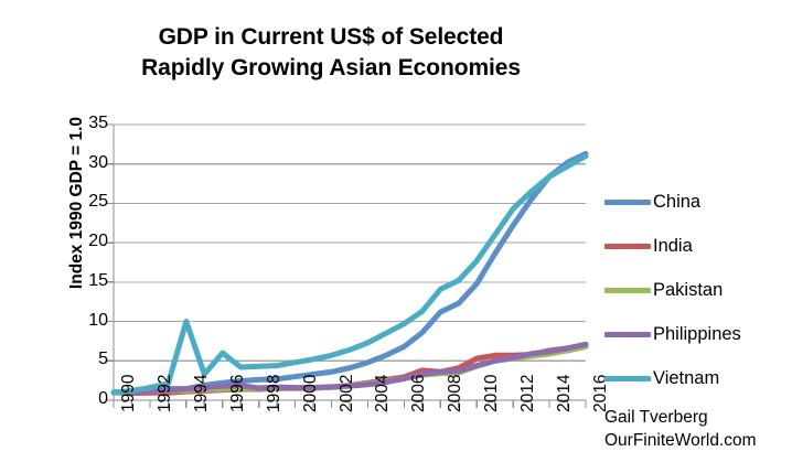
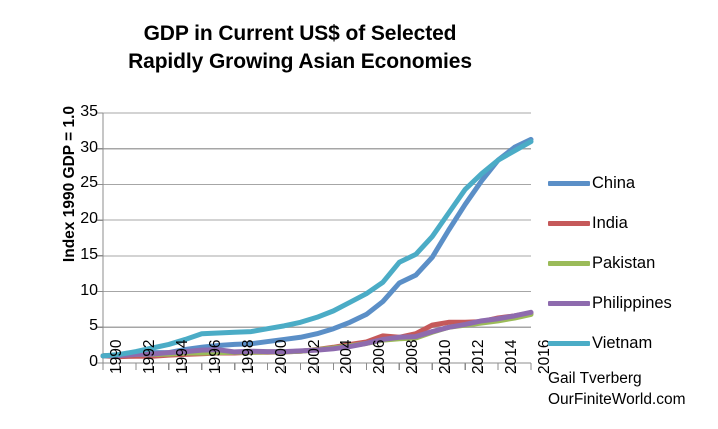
Vietnam/1994: 10 -> 3
Vietnam/1996: 6 -> 4
